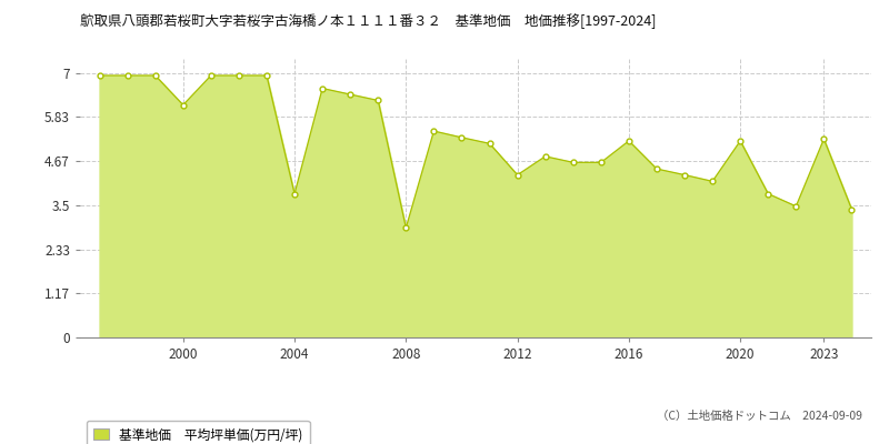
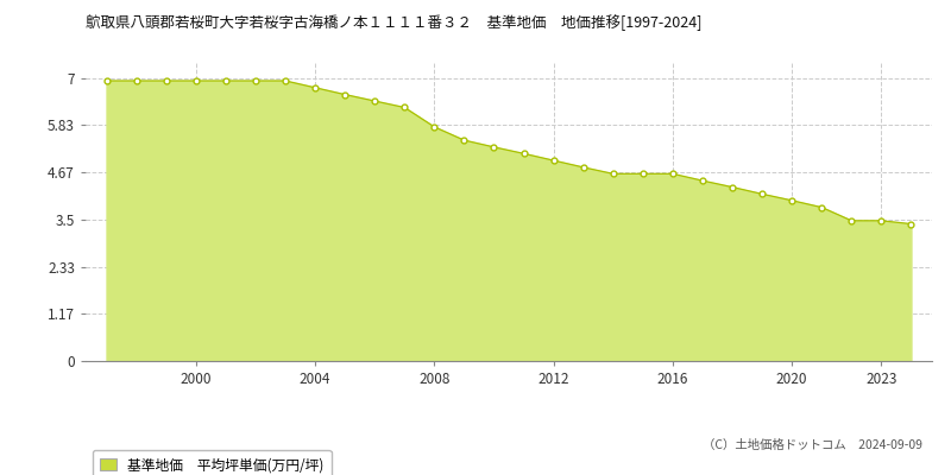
2000: 6.15 -> 6.93
2004: 3.80 -> 6.76
2008: 2.90 -> 5.79
2012: 4.30 -> 4.96
2016: 5.20 -> 4.63
2020: 5.20 -> 3.97
2023: 5.25 -> 3.47
